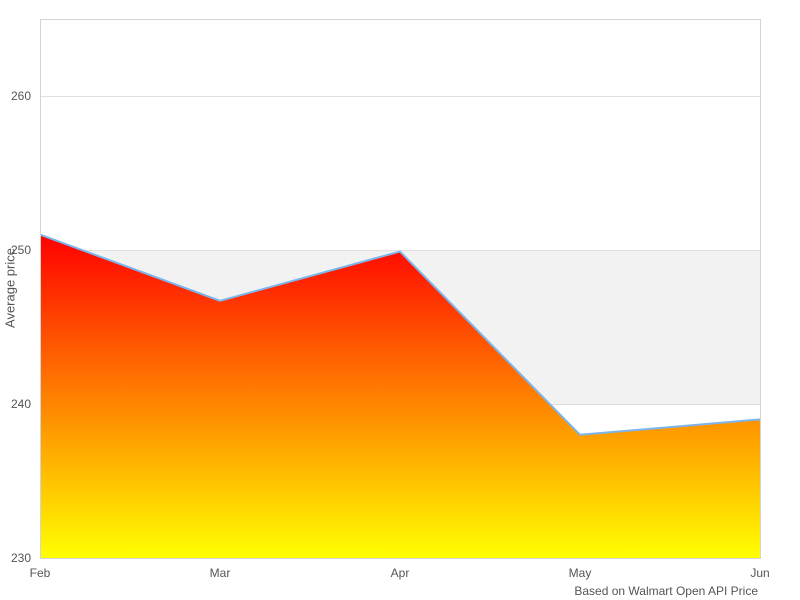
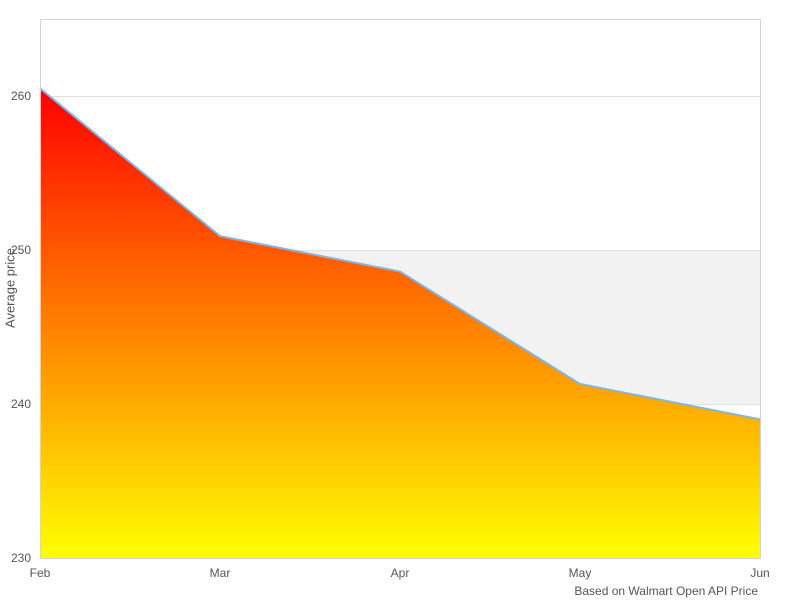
Feb: 251.0 -> 260.5
Mar: 246.7 -> 250.9
Apr: 249.9 -> 248.6
May: 238.0 -> 241.3
